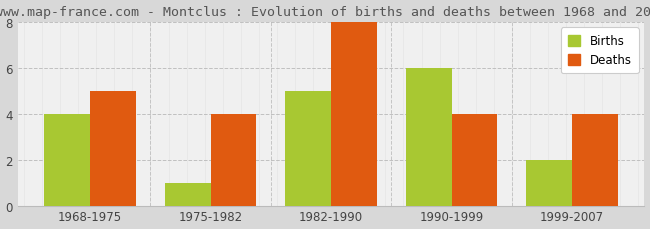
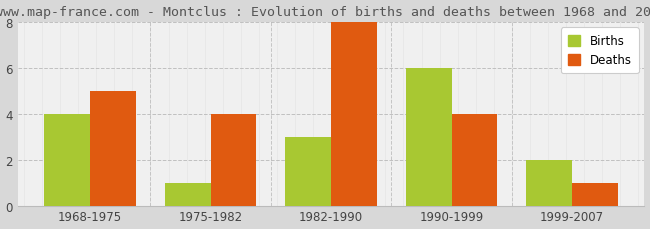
Births/1982-1990: 5 -> 3
Deaths/1999-2007: 4 -> 1
